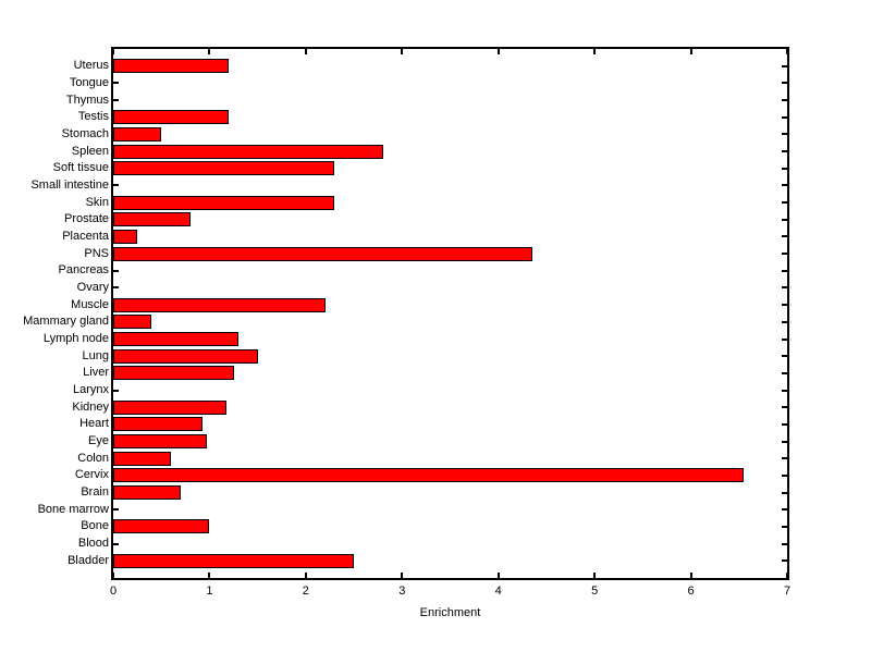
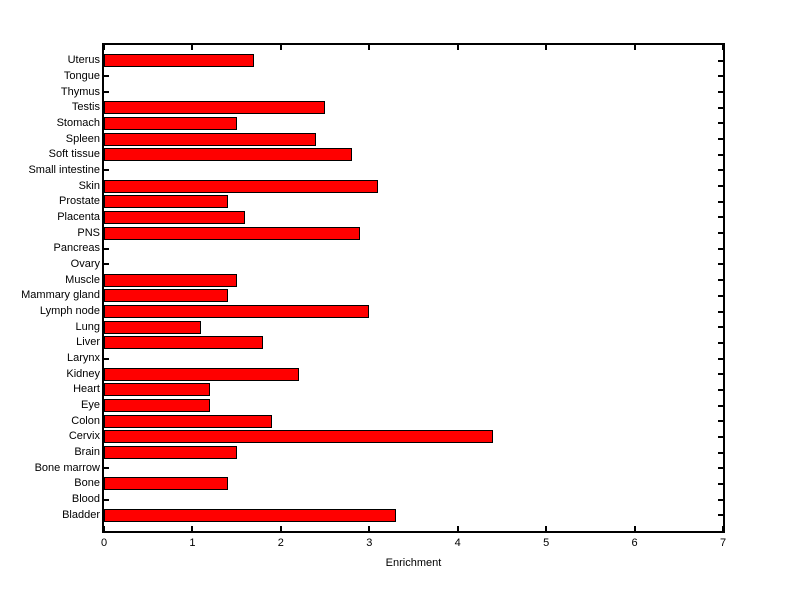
Uterus: 1.2 -> 1.7
Testis: 1.2 -> 2.5
Stomach: 0.5 -> 1.5
Spleen: 2.8 -> 2.4
Soft tissue: 2.3 -> 2.8
Skin: 2.3 -> 3.1
Prostate: 0.8 -> 1.4
Placenta: 0.2 -> 1.6
PNS: 4.3 -> 2.9
Muscle: 2.2 -> 1.5
Mammary gland: 0.4 -> 1.4
Lymph node: 1.3 -> 3.0
Lung: 1.5 -> 1.1
Liver: 1.2 -> 1.8
Kidney: 1.2 -> 2.2
Heart: 0.9 -> 1.2
Eye: 1.0 -> 1.2
Colon: 0.6 -> 1.9
Cervix: 6.5 -> 4.4
Brain: 0.7 -> 1.5
Bone: 1.0 -> 1.4
Bladder: 2.5 -> 3.3
